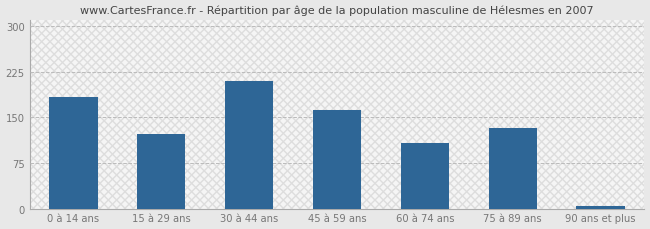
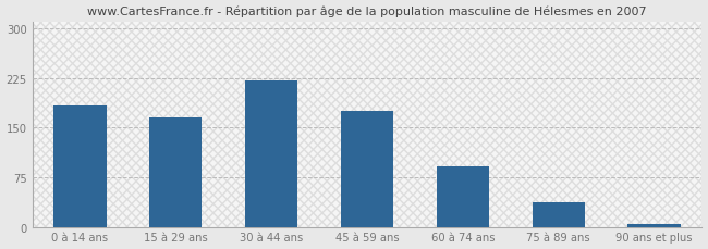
15 à 29 ans: 122 -> 165
30 à 44 ans: 210 -> 222
45 à 59 ans: 162 -> 175
60 à 74 ans: 108 -> 92
75 à 89 ans: 132 -> 37
